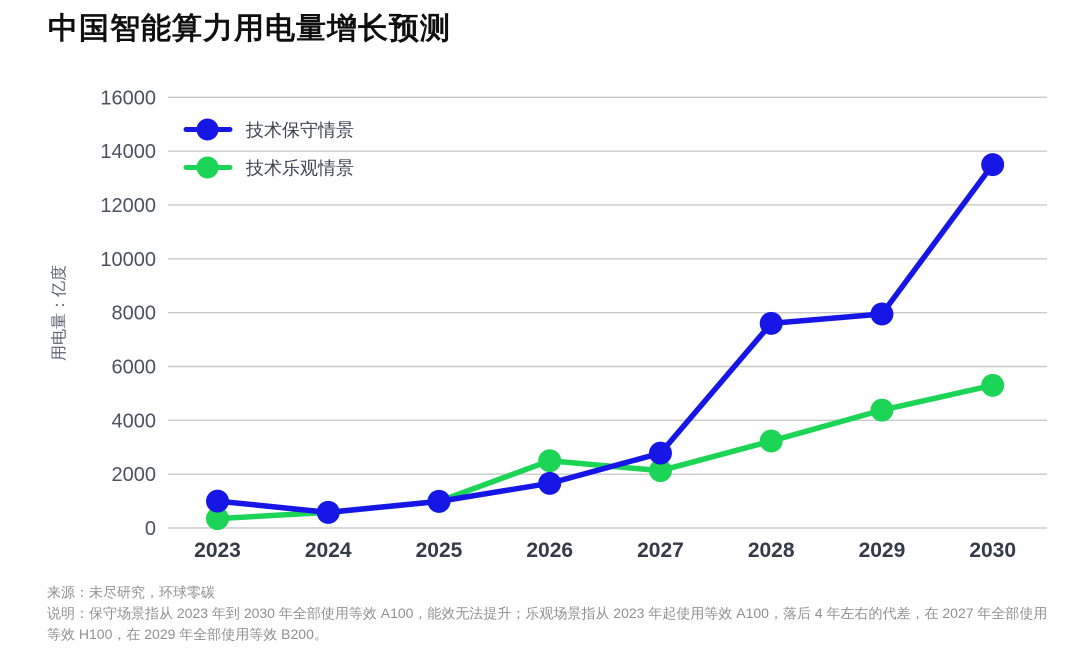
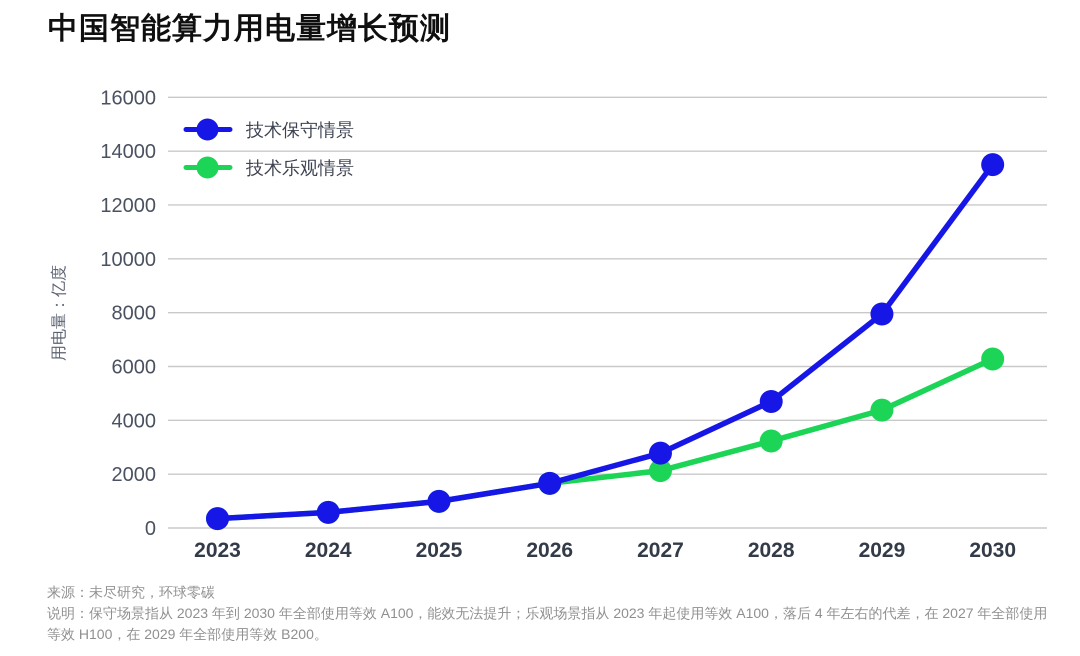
技术保守情景/2023: 1000 -> 400
技术乐观情景/2026: 2500 -> 1700
技术保守情景/2028: 7600 -> 4700
技术乐观情景/2030: 5300 -> 6300
